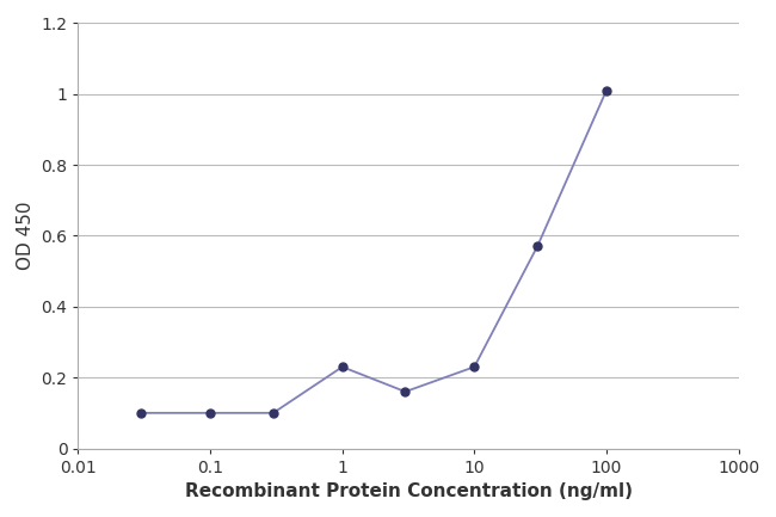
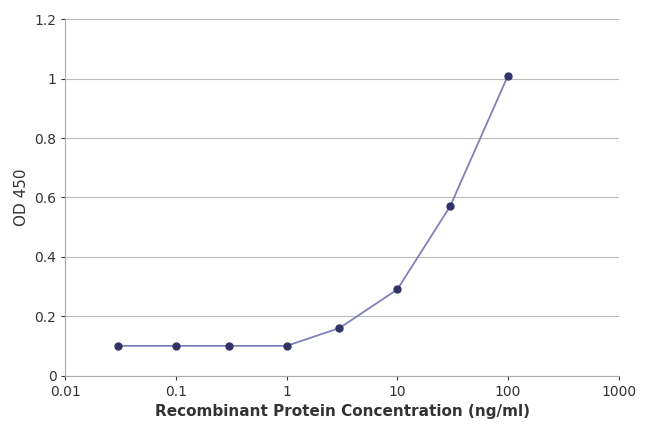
1: 0.23 -> 0.10
10: 0.23 -> 0.29
